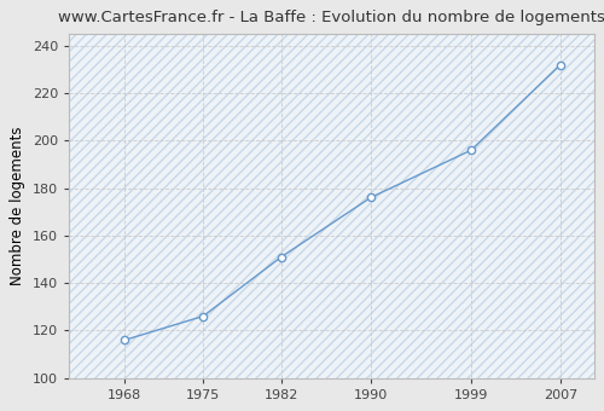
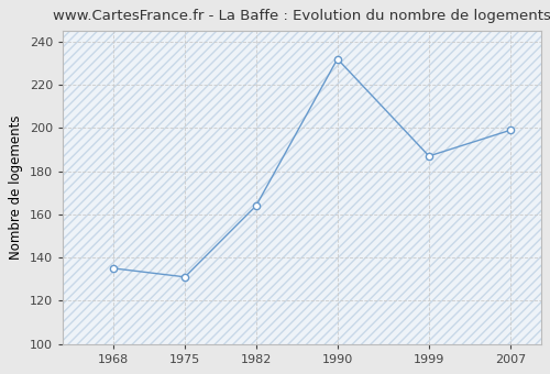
1968: 116 -> 135
1975: 126 -> 131
1982: 151 -> 164
1990: 176 -> 232
1999: 196 -> 187
2007: 232 -> 199
